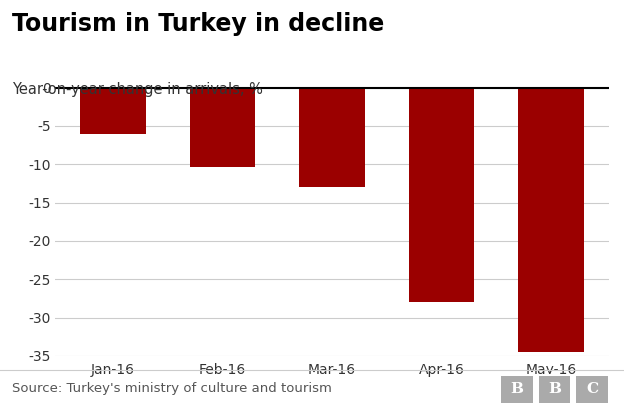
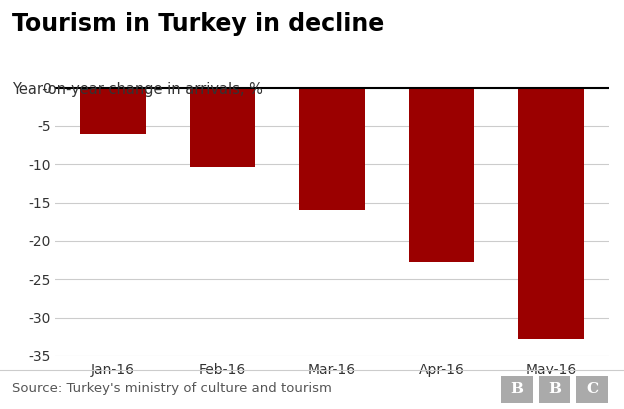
Mar-16: -13.0 -> -16.0
Apr-16: -28.0 -> -22.8
May-16: -34.5 -> -32.8
